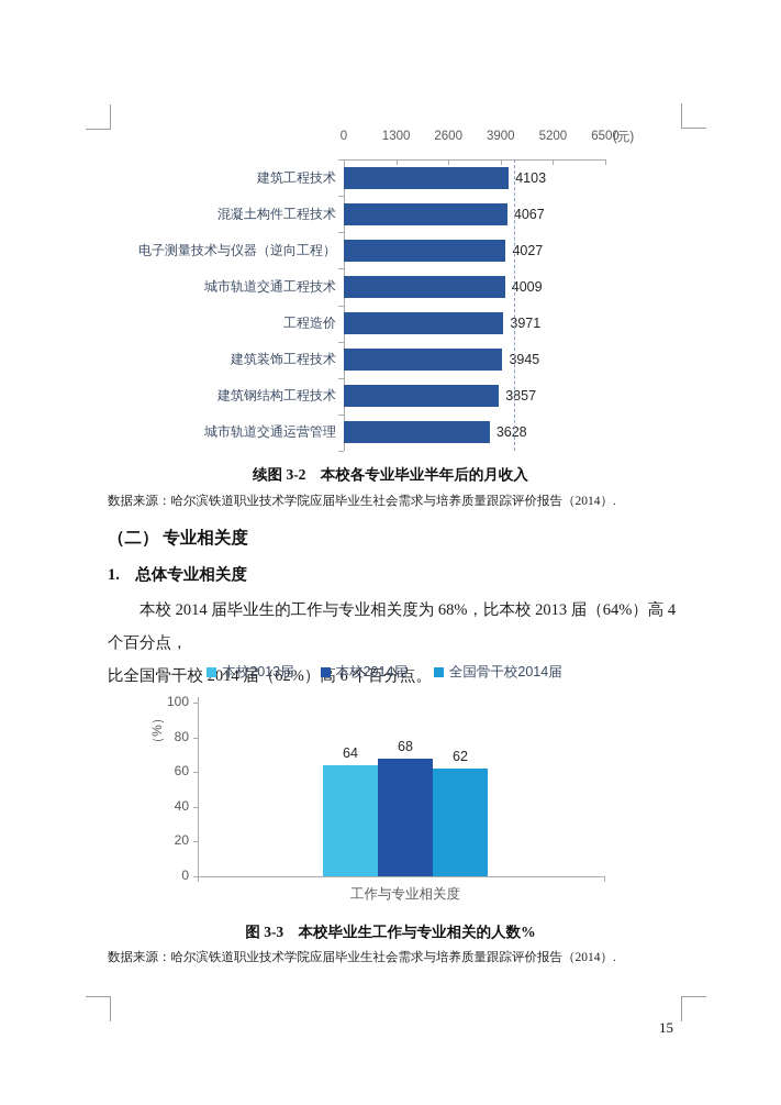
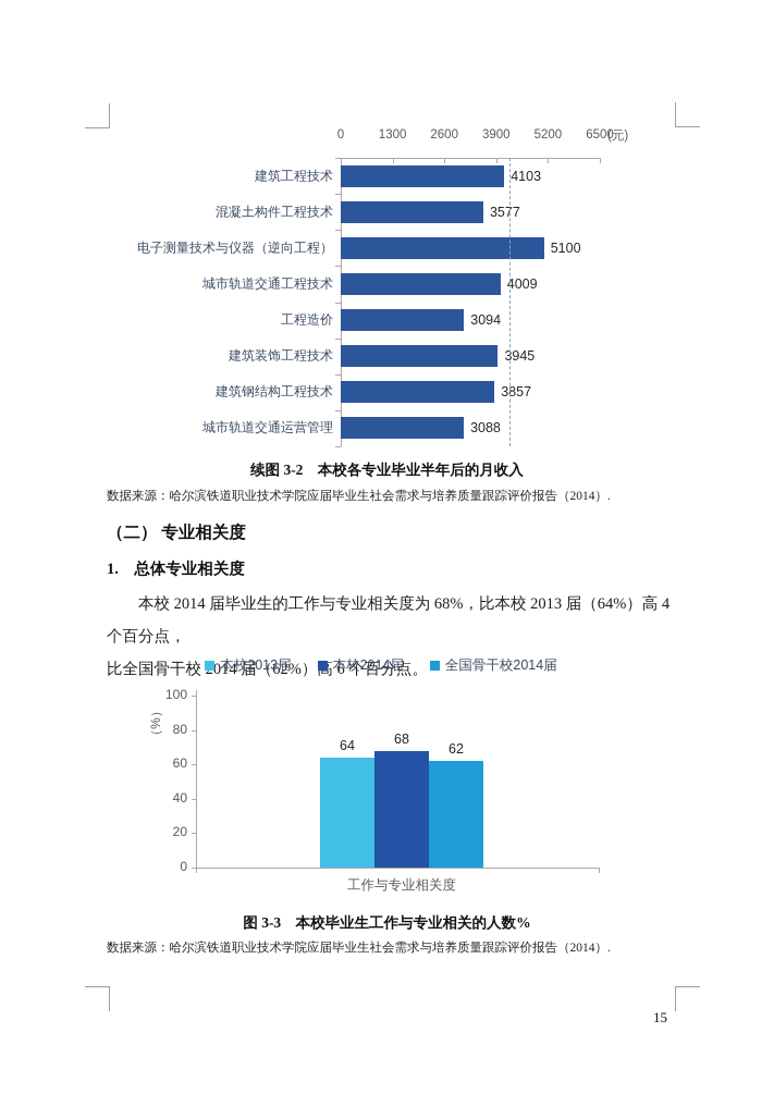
续图 3-2 本校各专业毕业半年后的月收入/混凝土构件工程技术: 4067 -> 3577
续图 3-2 本校各专业毕业半年后的月收入/电子测量技术与仪器（逆向工程）: 4027 -> 5100
续图 3-2 本校各专业毕业半年后的月收入/工程造价: 3971 -> 3094
续图 3-2 本校各专业毕业半年后的月收入/城市轨道交通运营管理: 3628 -> 3088
